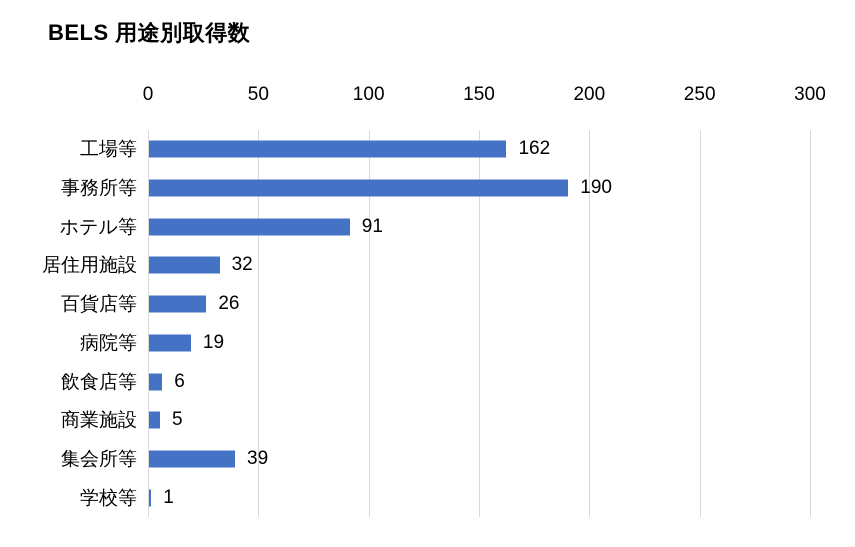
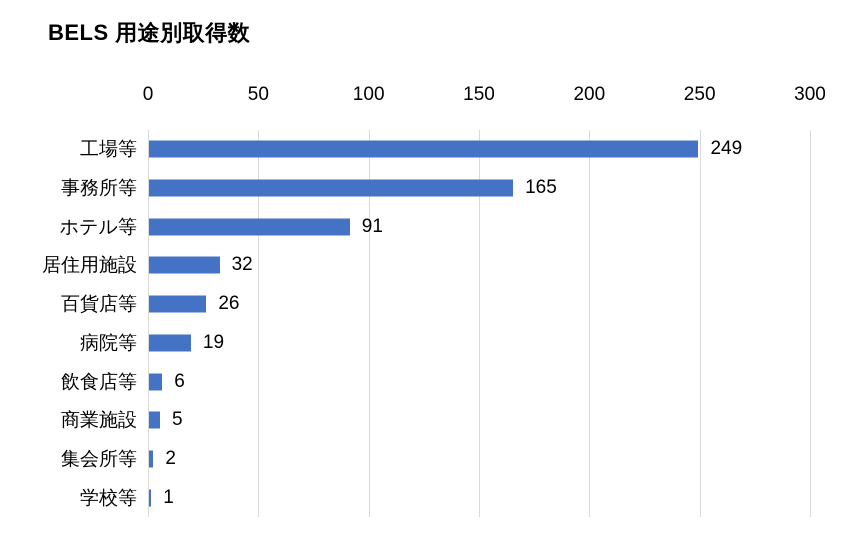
工場等: 162 -> 249
事務所等: 190 -> 165
集会所等: 39 -> 2
